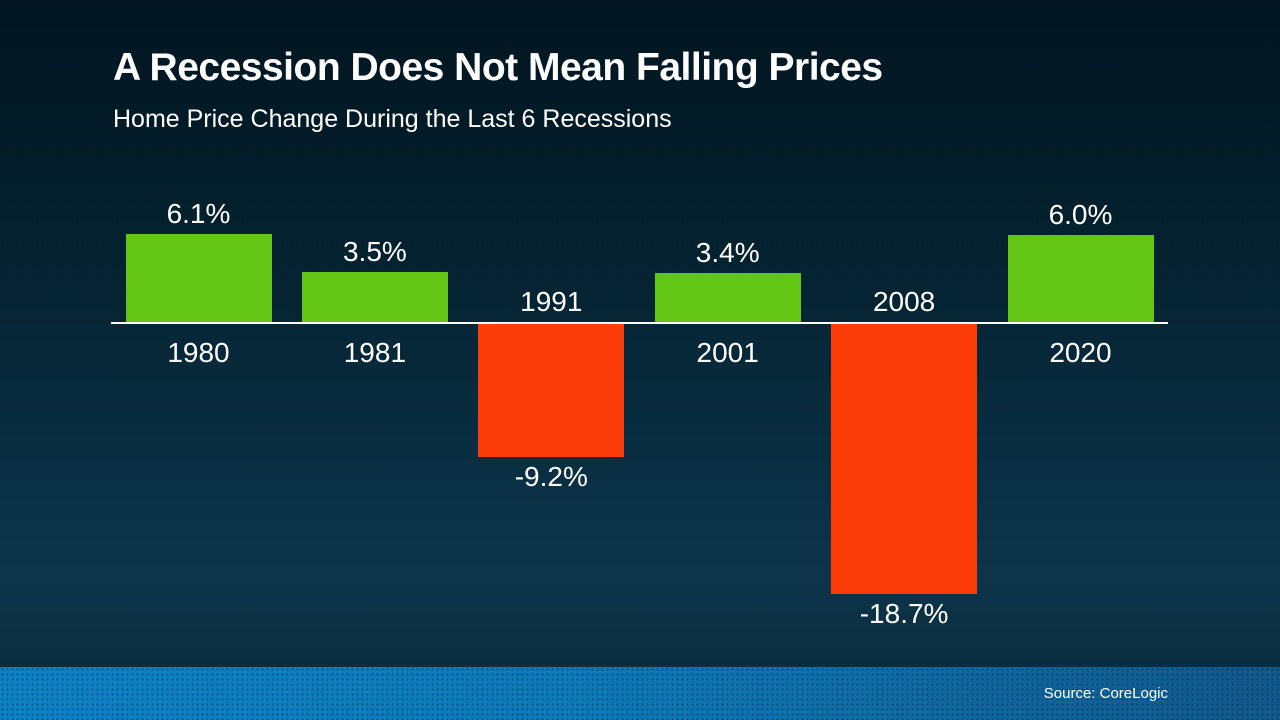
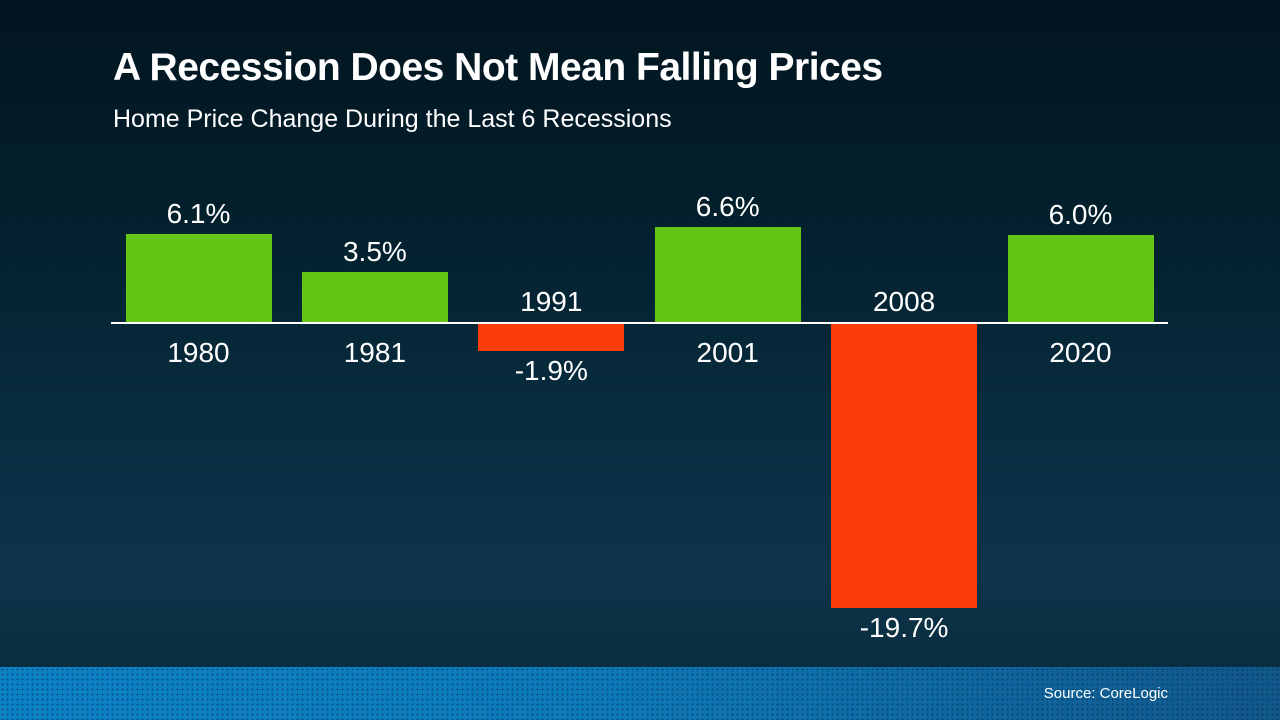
1991: -9.2% -> -1.9%
2001: 3.4% -> 6.6%
2008: -18.7% -> -19.7%
